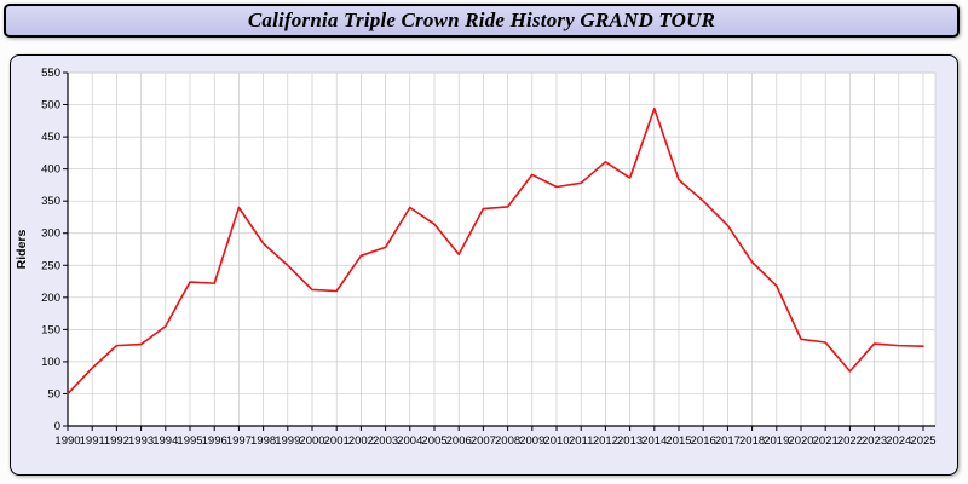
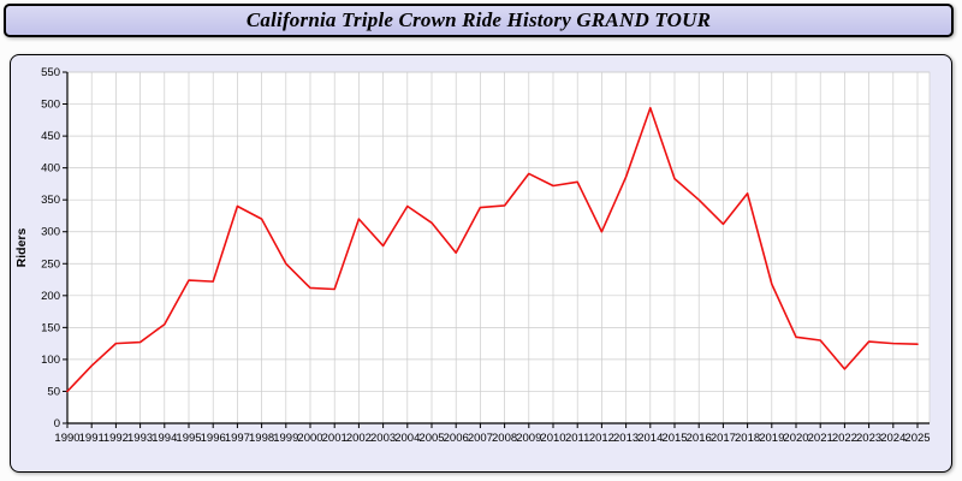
1998: 280 -> 320
2002: 260 -> 320
2012: 410 -> 300
2018: 260 -> 360
